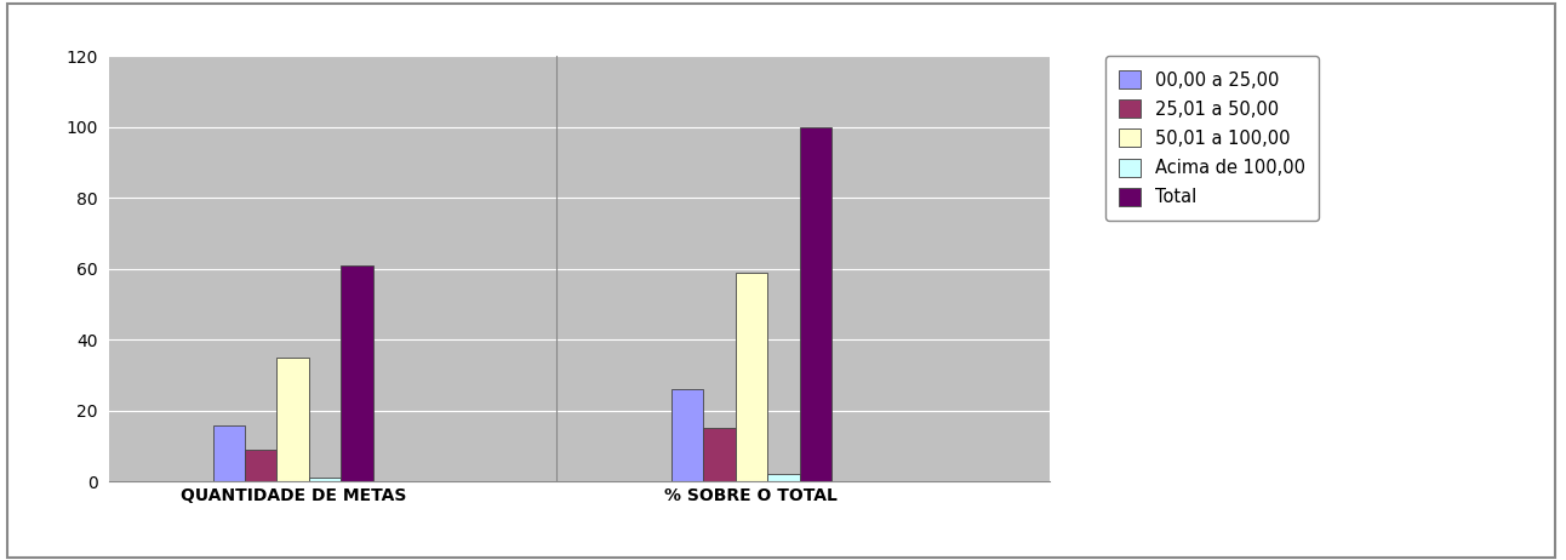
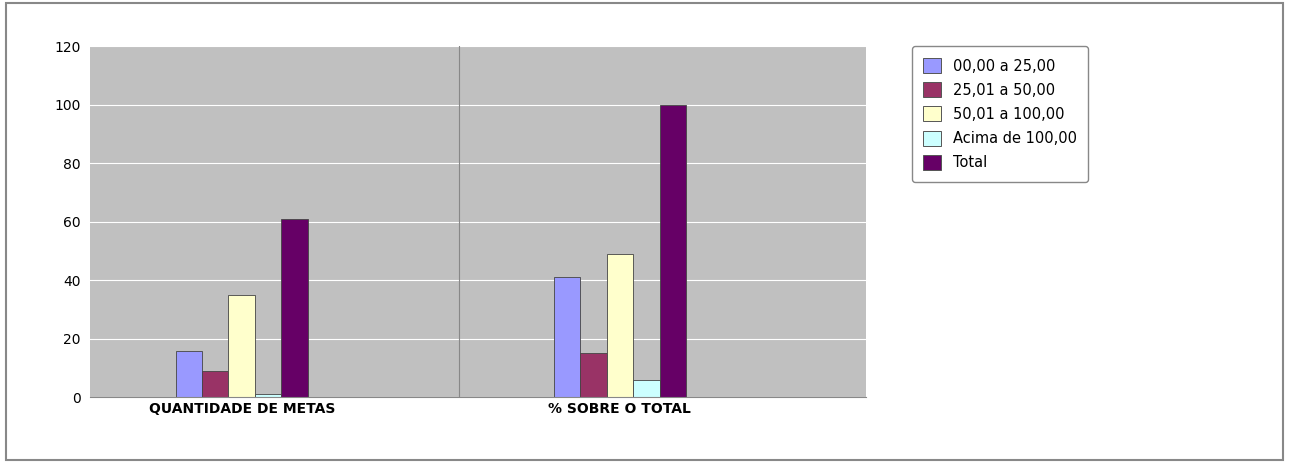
00,00 a 25,00/% SOBRE O TOTAL: 26 -> 41
50,01 a 100,00/% SOBRE O TOTAL: 59 -> 49
Acima de 100,00/% SOBRE O TOTAL: 2 -> 6
